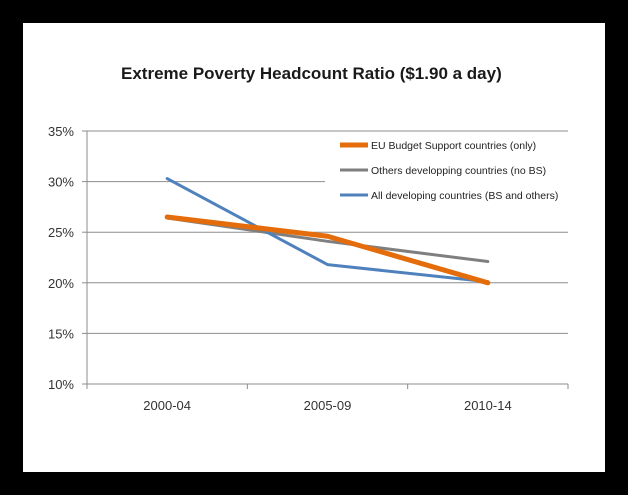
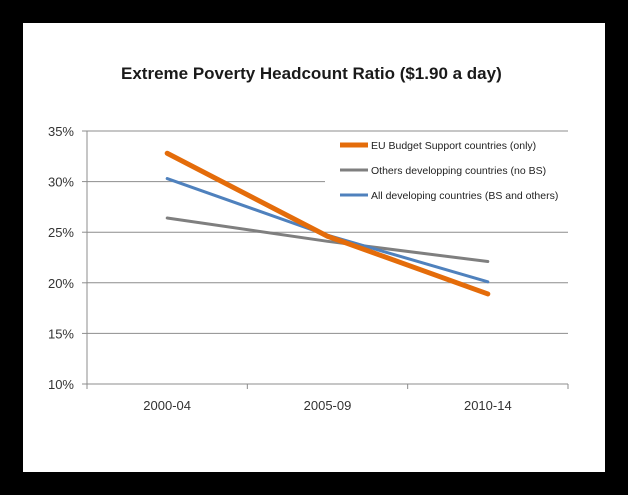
EU Budget Support countries (only)/2000-04: 26.5% -> 32.8%
All developing countries (BS and others)/2005-09: 21.8% -> 24.7%
EU Budget Support countries (only)/2010-14: 20.0% -> 18.9%
